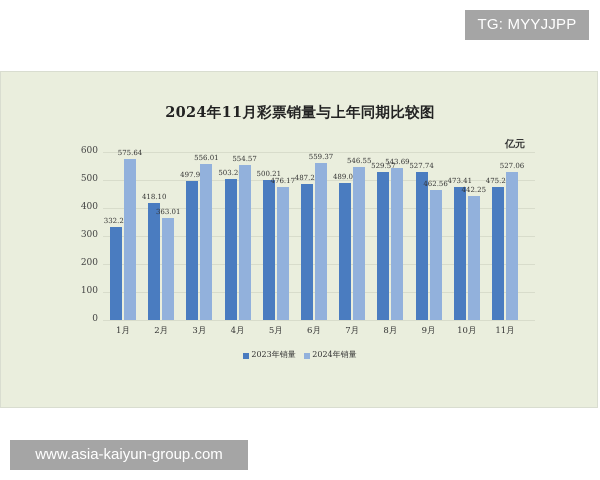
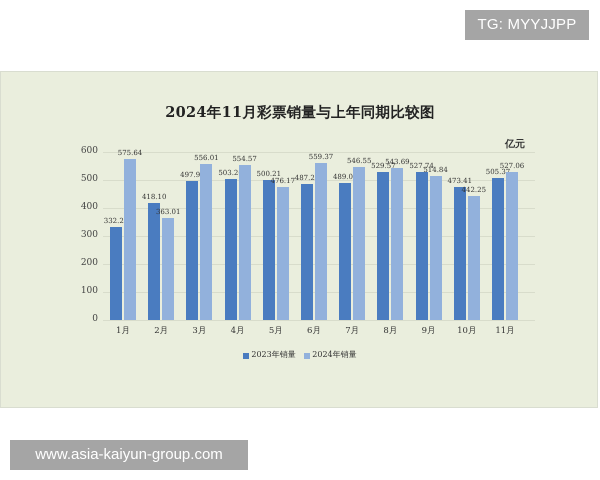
2024年销量/9月: 462.56 -> 514.84
2023年销量/11月: 475.27 -> 505.37
